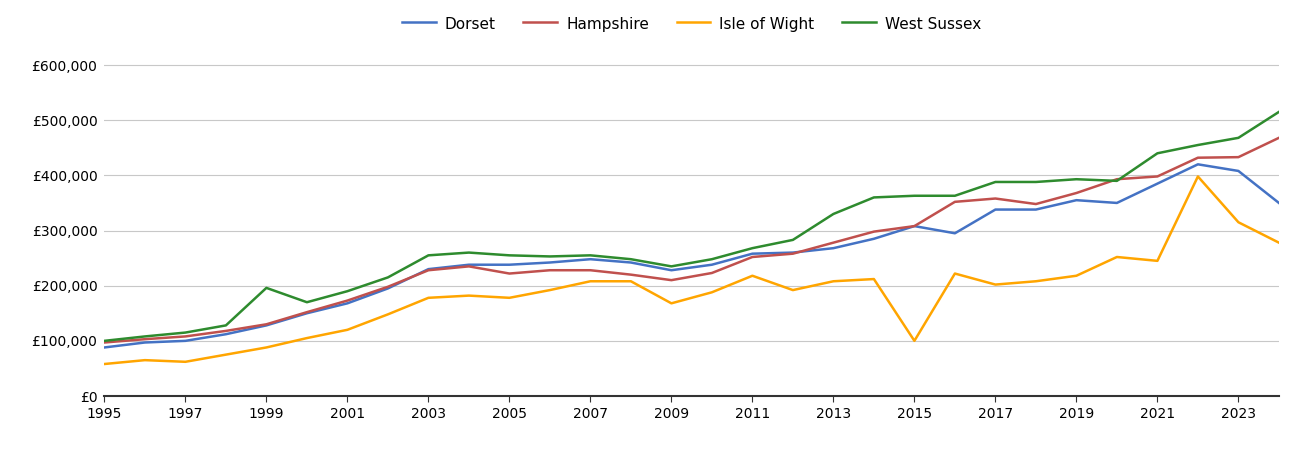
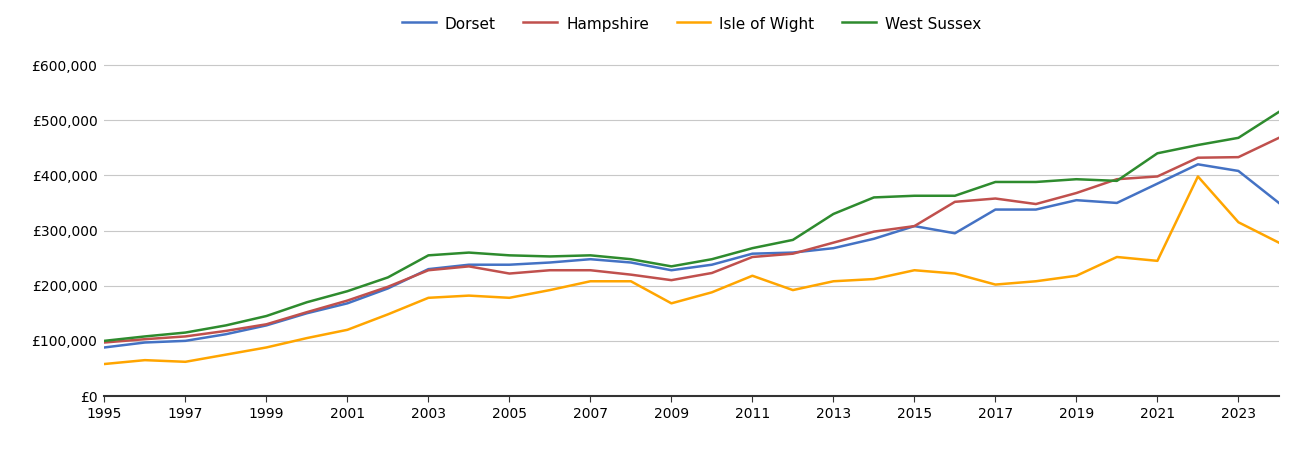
West Sussex/1999: £196,000 -> £145,000
Isle of Wight/2015: £100,000 -> £228,000
